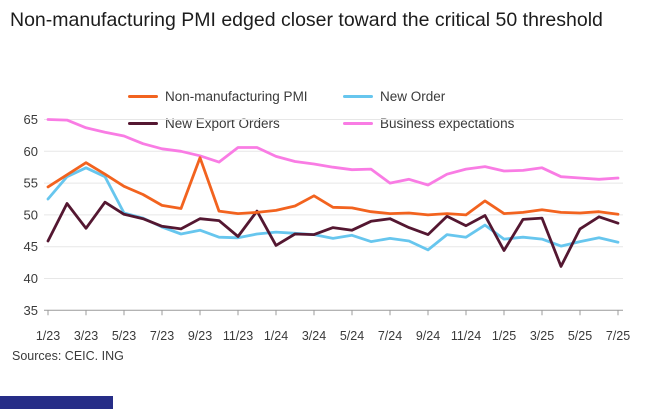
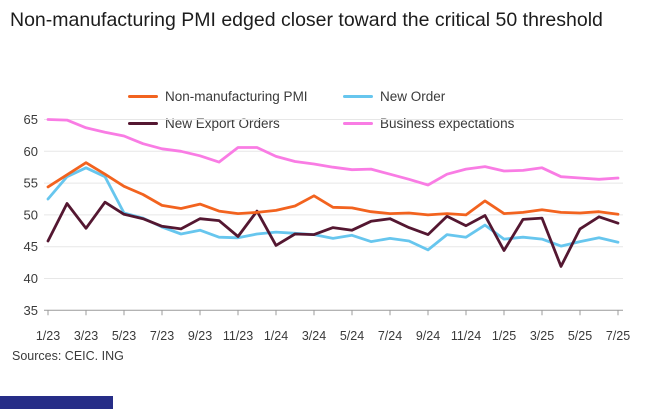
Non-manufacturing PMI/9/23: 59 -> 52
Business expectations/7/24: 55 -> 56
